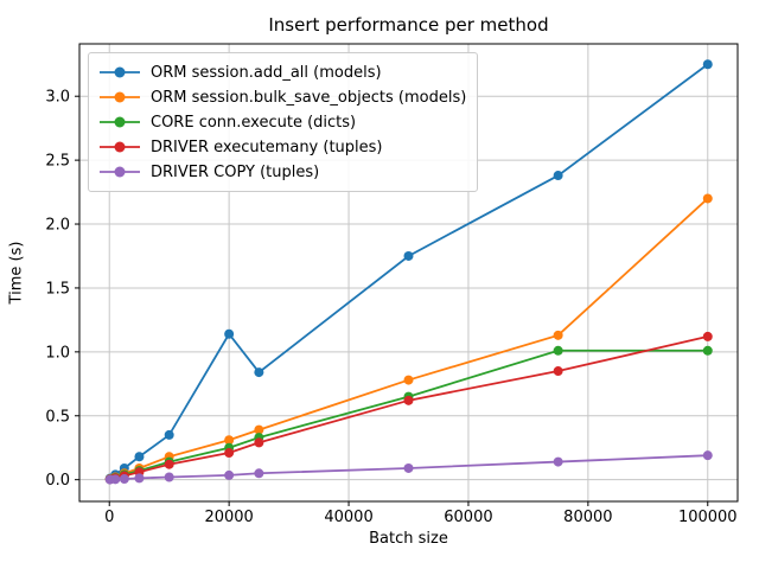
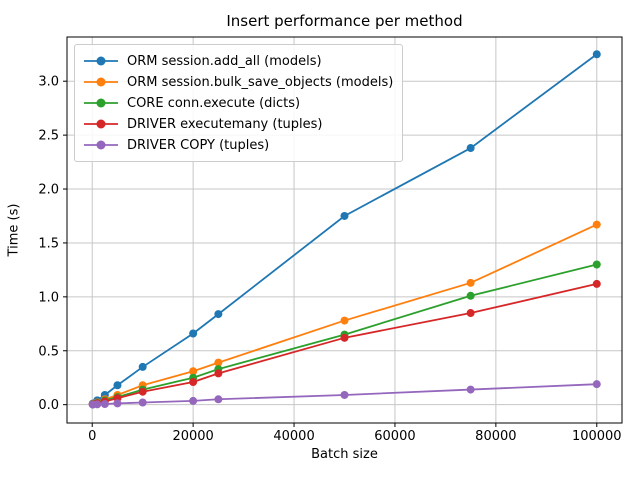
ORM session.add_all (models)/20000: 1.14 -> 0.66
ORM session.bulk_save_objects (models)/100000: 2.20 -> 1.67
CORE conn.execute (dicts)/100000: 1.01 -> 1.30
